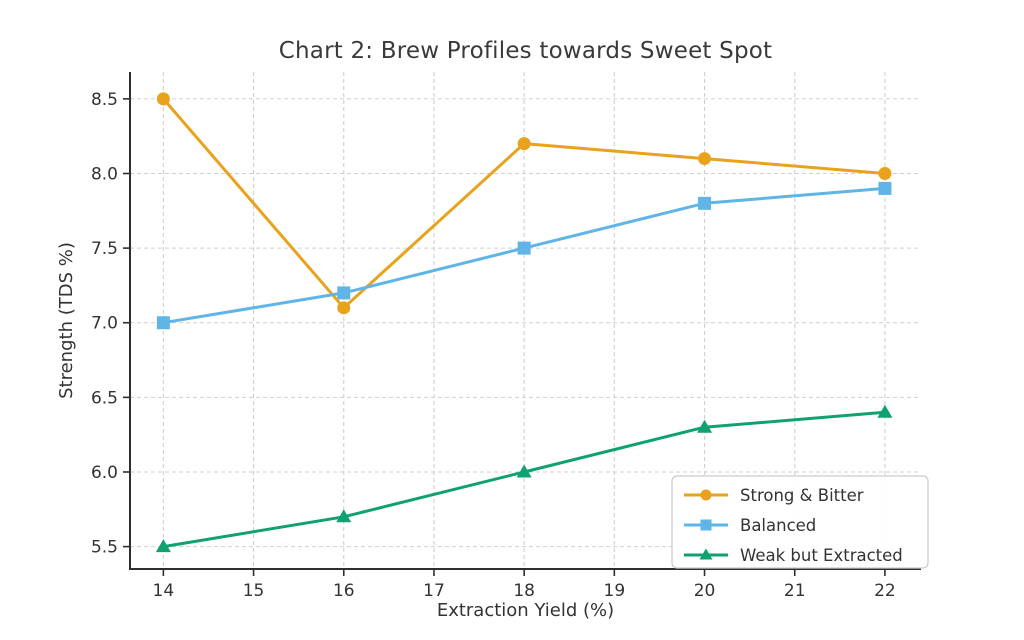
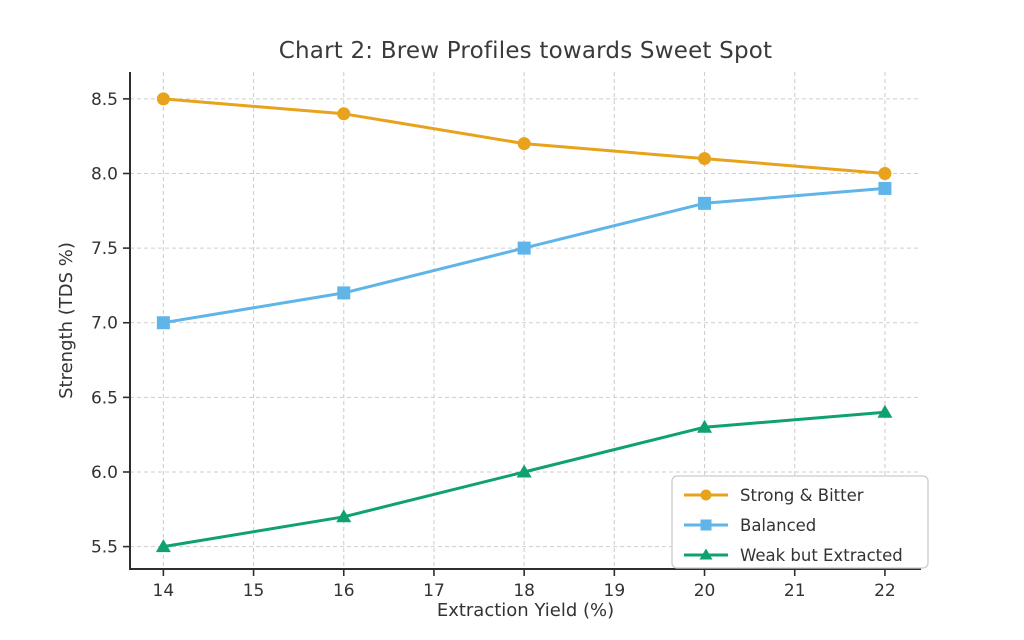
Strong & Bitter/16: 7.1 -> 8.4
